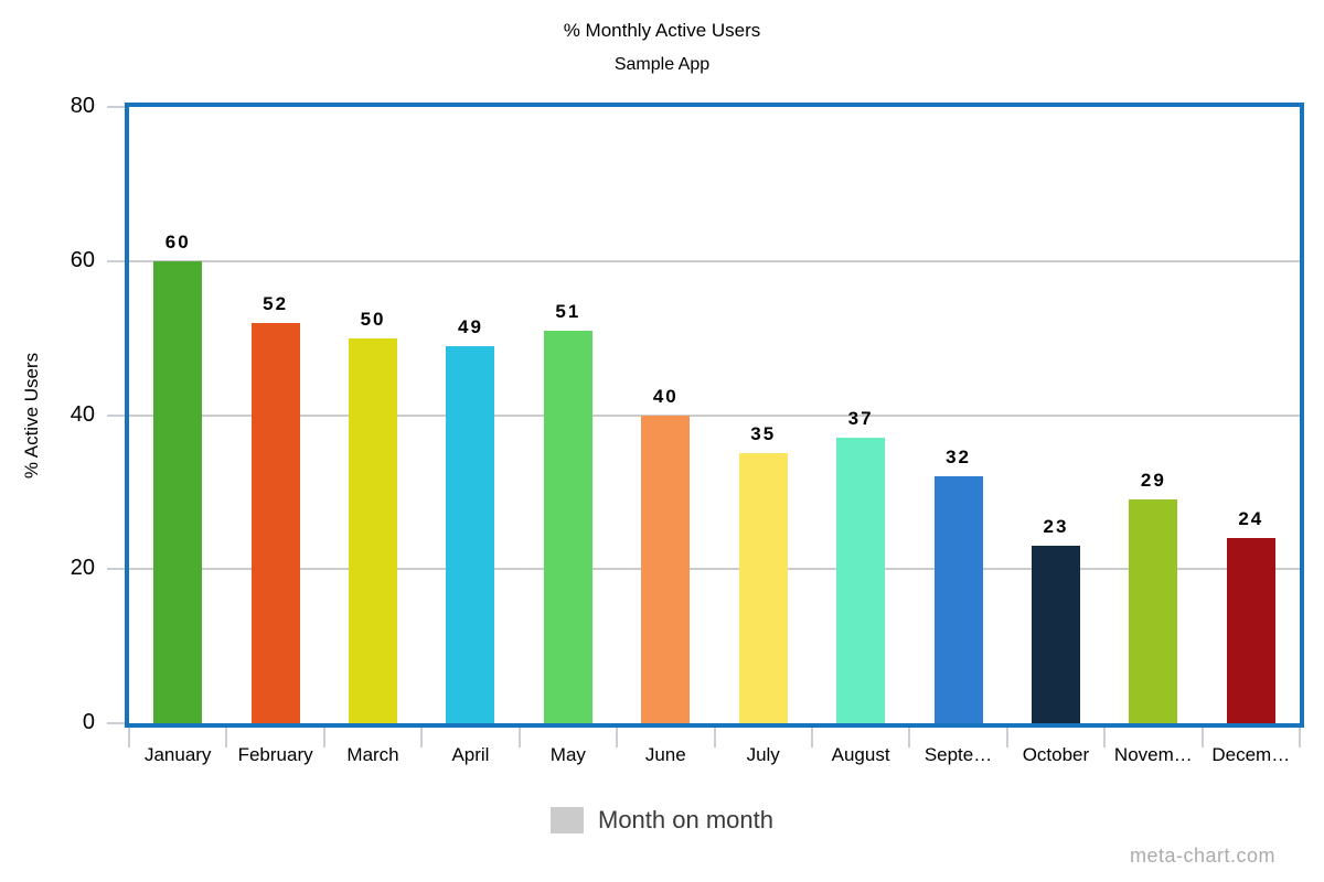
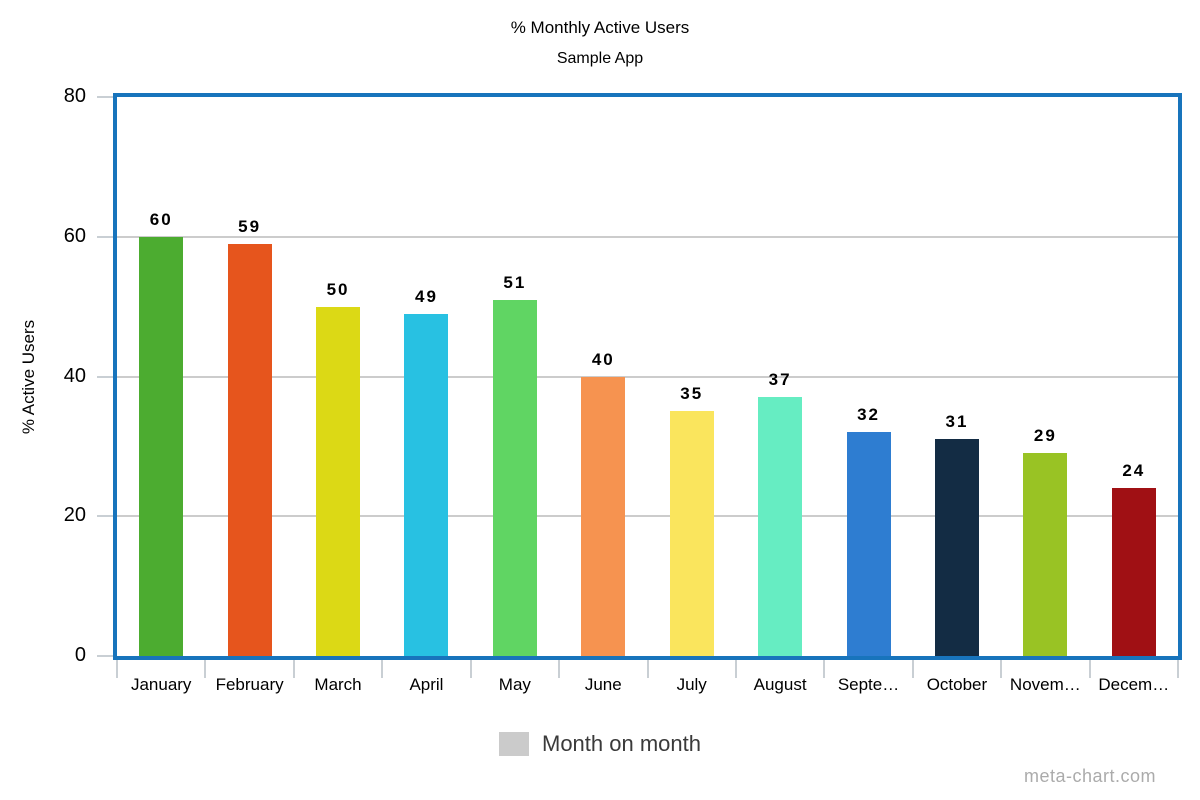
February: 52 -> 59
October: 23 -> 31
